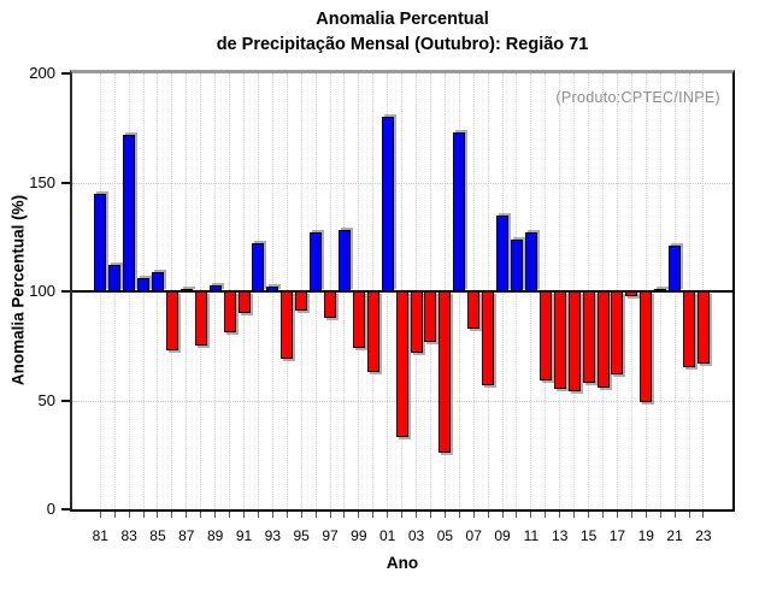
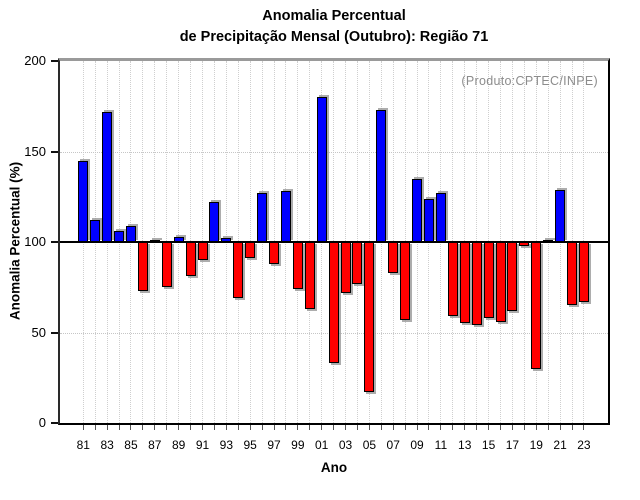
05: 26 -> 17
19: 49 -> 30
21: 121 -> 129
